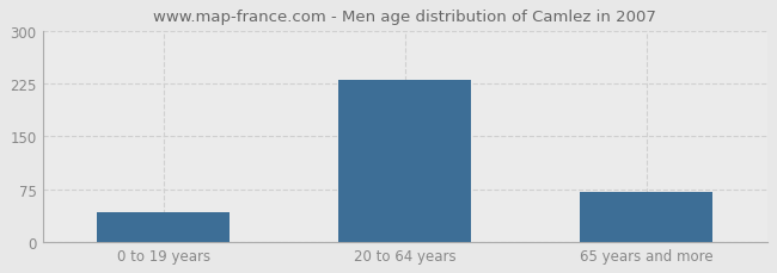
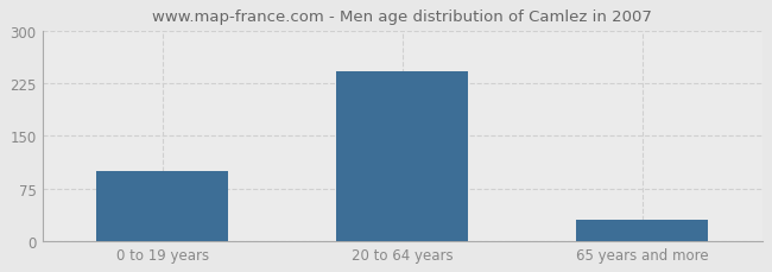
0 to 19 years: 42 -> 100
20 to 64 years: 230 -> 242
65 years and more: 70 -> 30
